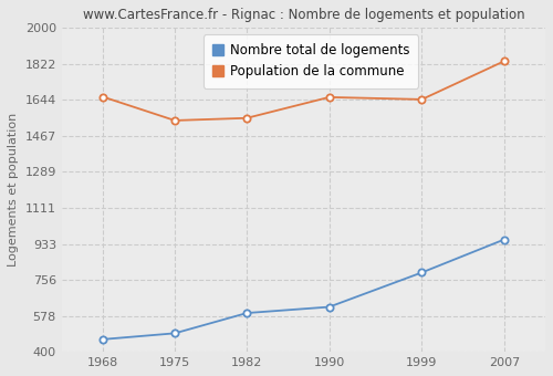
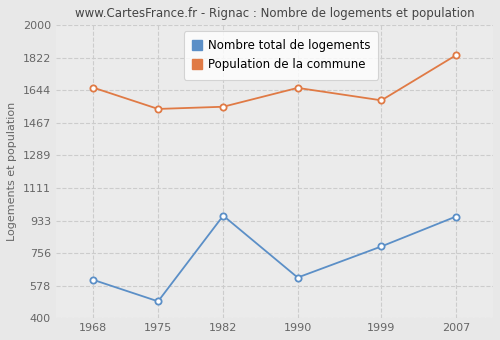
Nombre total de logements/1968: 460 -> 610
Nombre total de logements/1982: 590 -> 960
Population de la commune/1999: 1650 -> 1590
